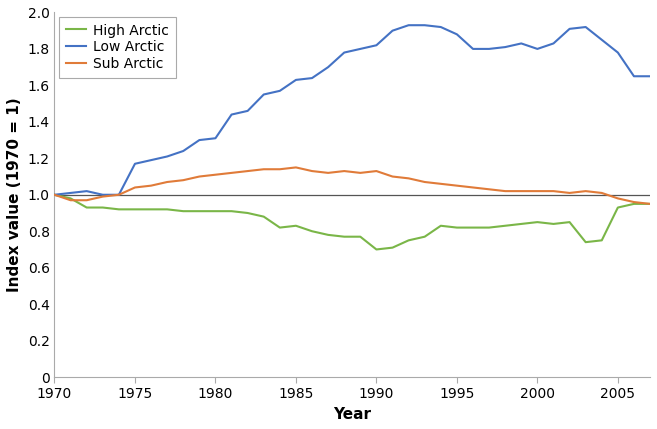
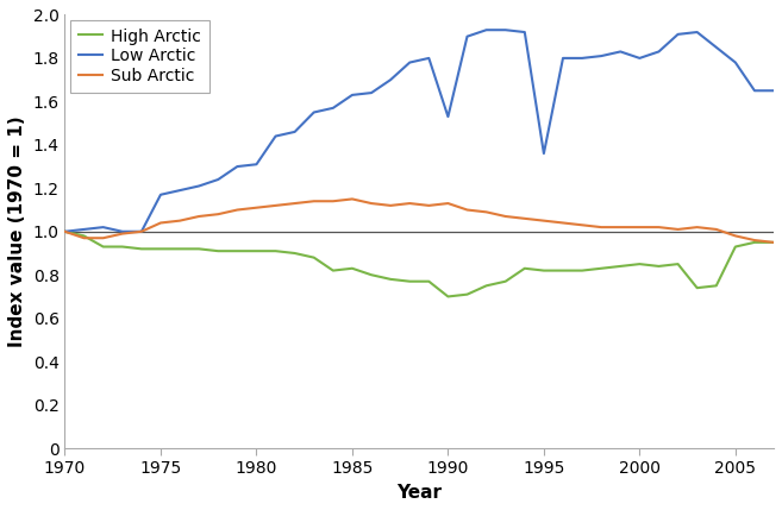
Low Arctic/1990: 1.82 -> 1.53
Low Arctic/1995: 1.88 -> 1.36
